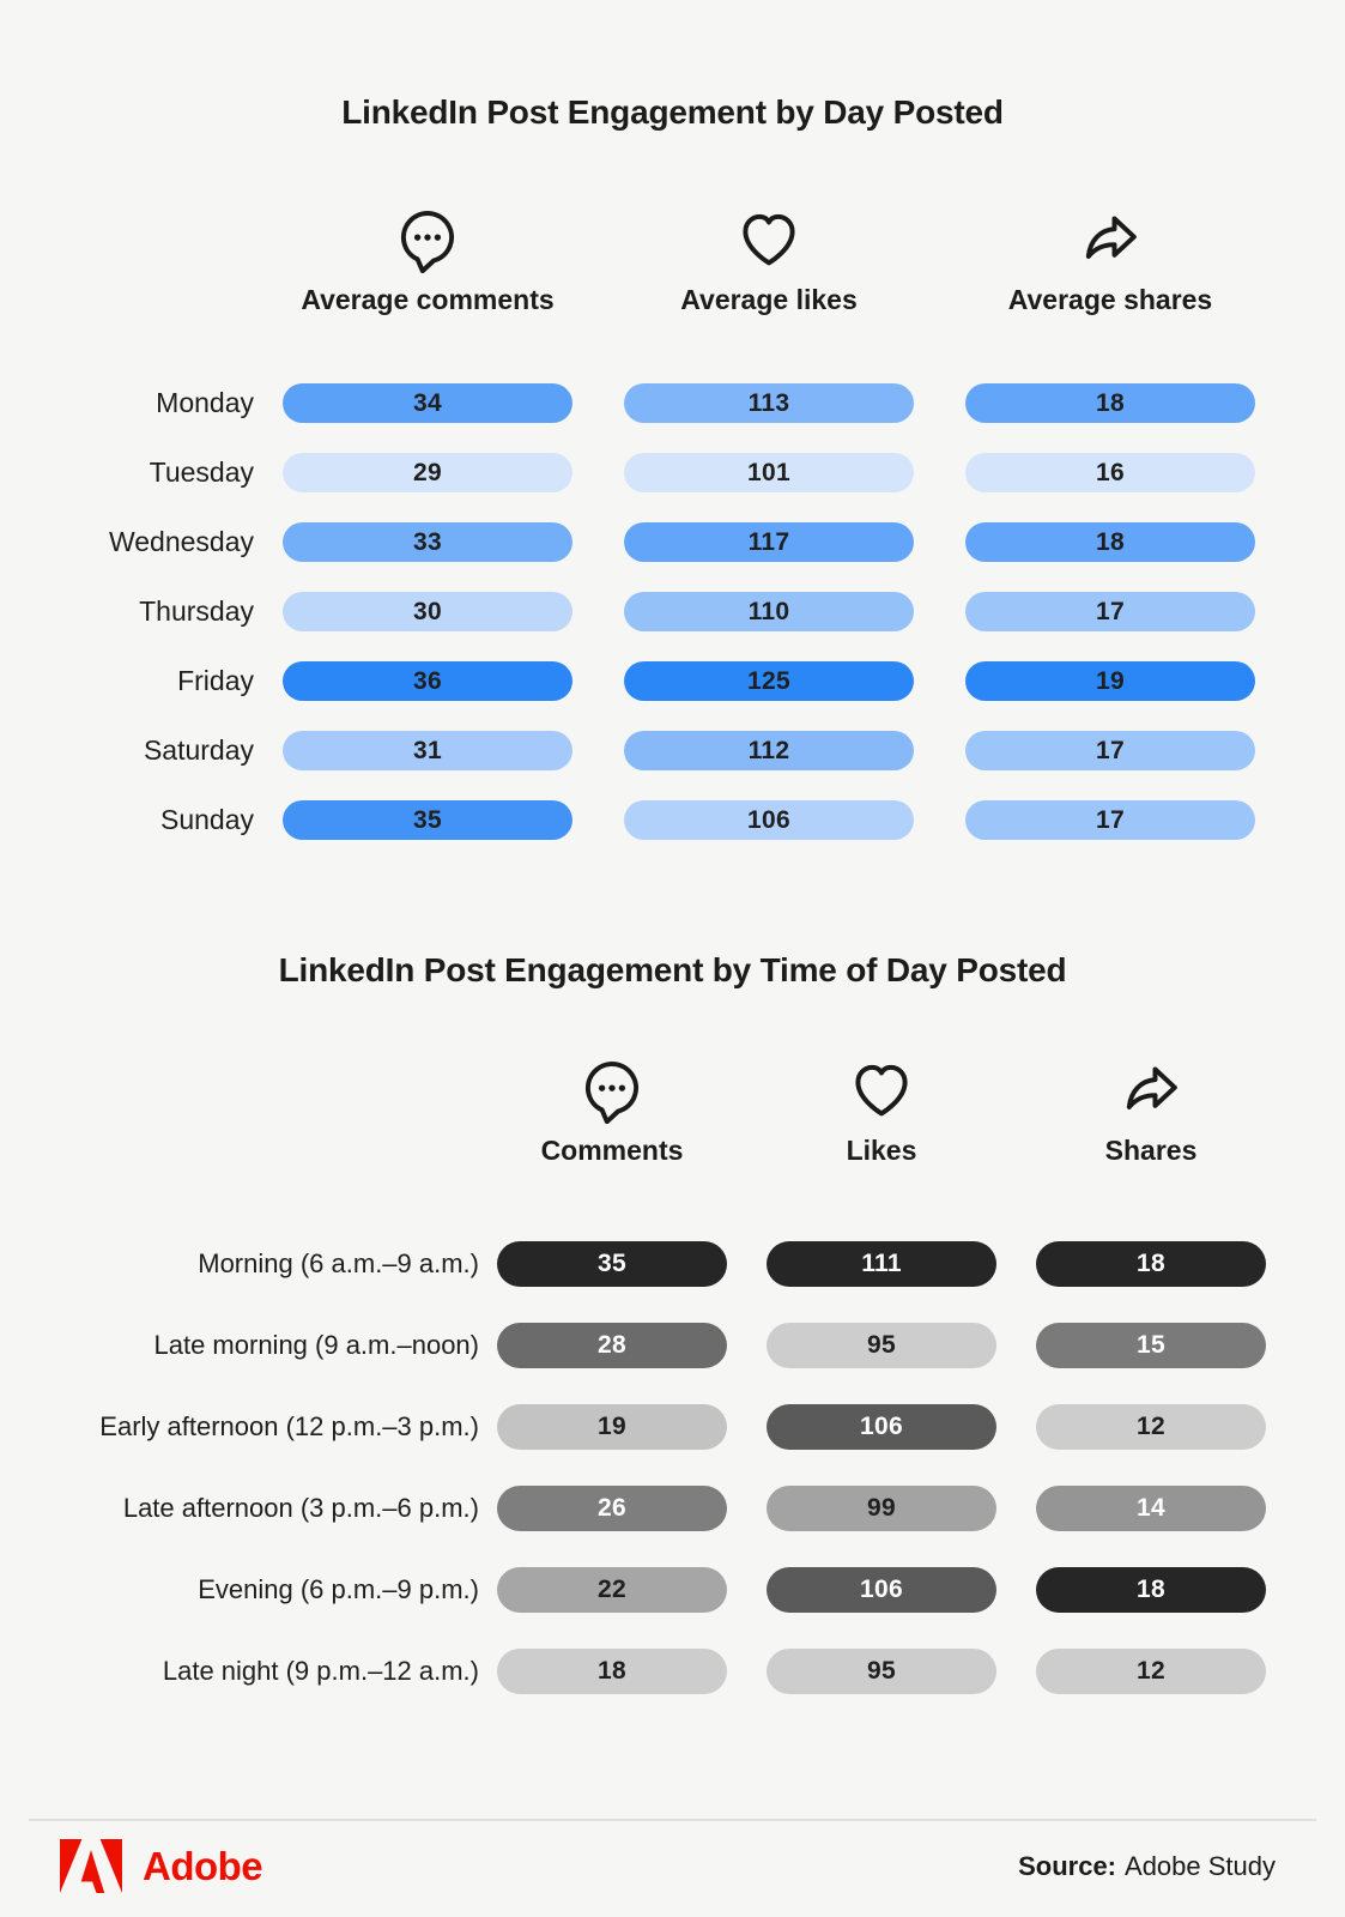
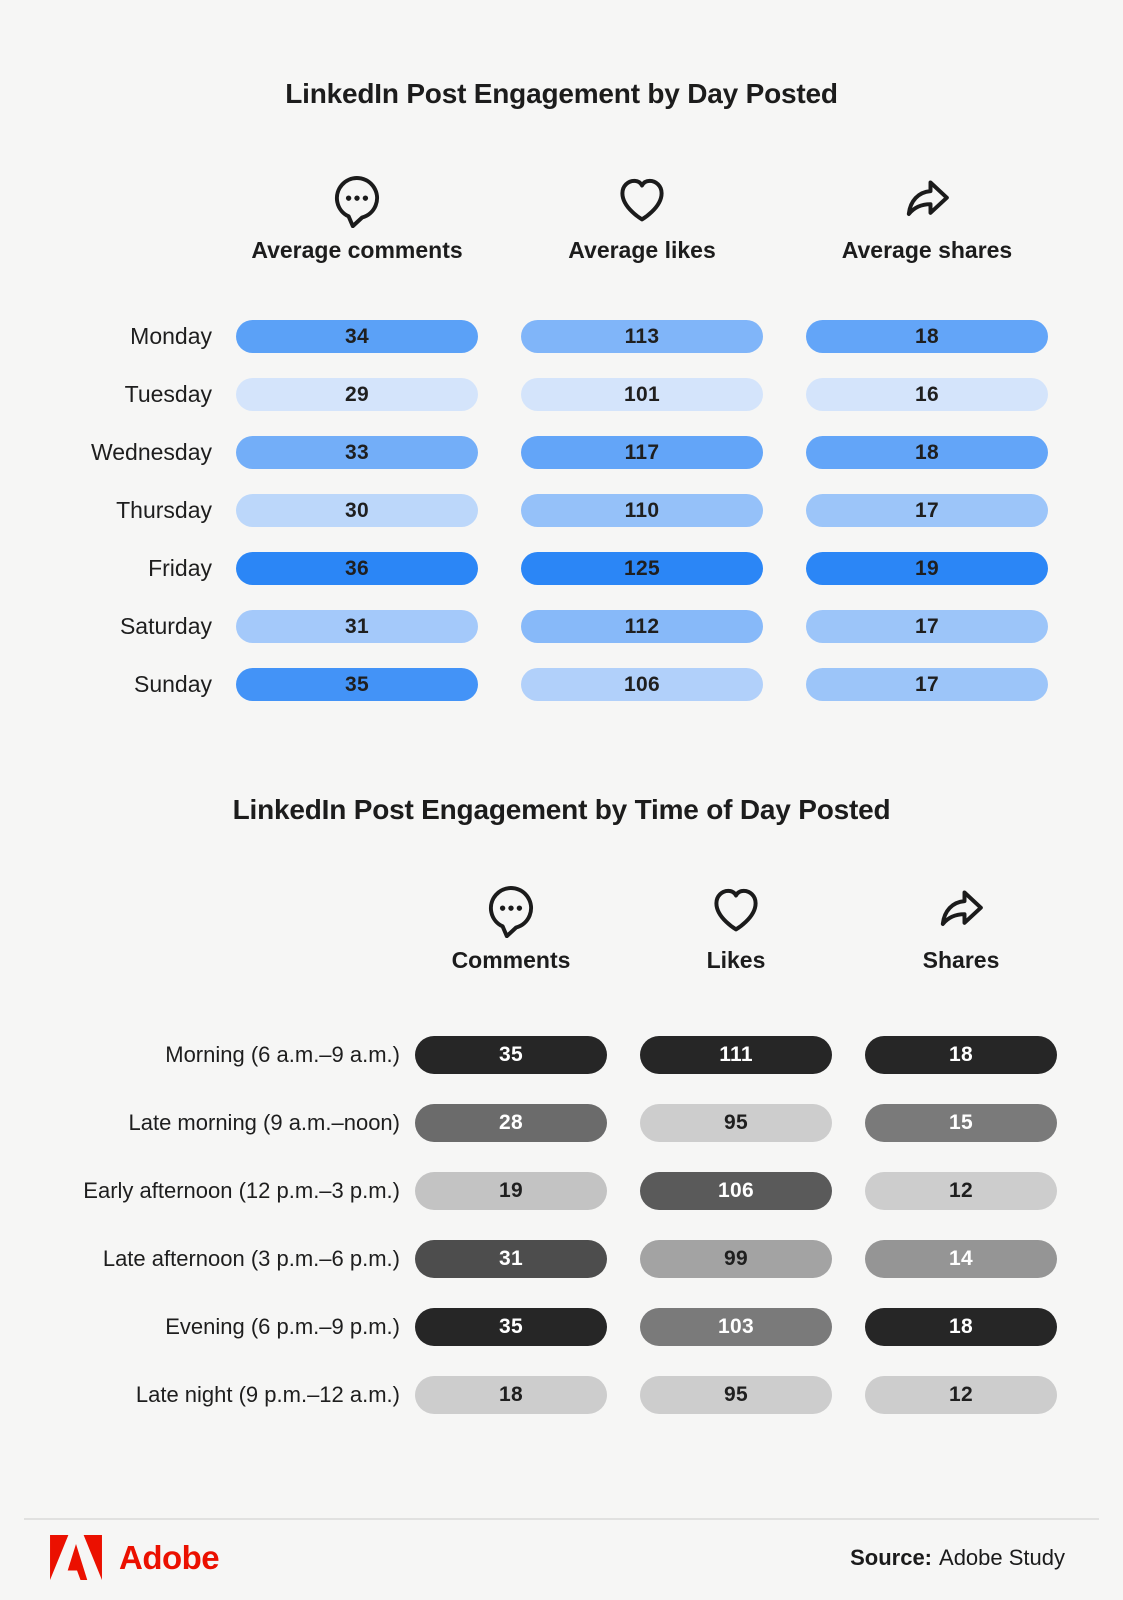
LinkedIn Post Engagement by Time of Day Posted/Comments/Late afternoon (3 p.m.–6 p.m.): 26 -> 31
LinkedIn Post Engagement by Time of Day Posted/Comments/Evening (6 p.m.–9 p.m.): 22 -> 35
LinkedIn Post Engagement by Time of Day Posted/Likes/Evening (6 p.m.–9 p.m.): 106 -> 103
